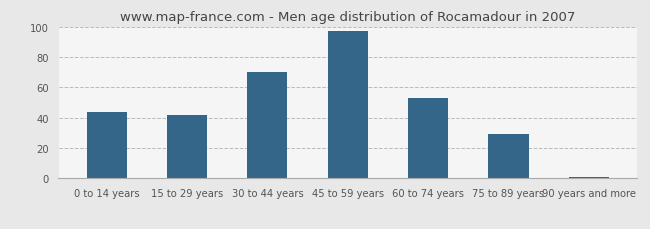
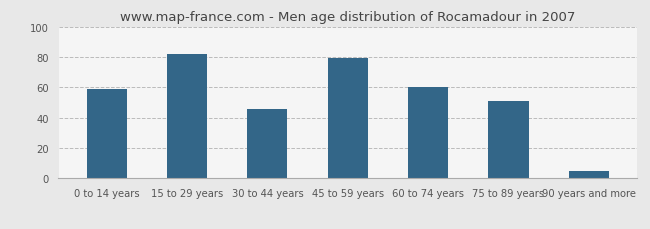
0 to 14 years: 44 -> 59
15 to 29 years: 42 -> 82
30 to 44 years: 70 -> 46
45 to 59 years: 97 -> 79
60 to 74 years: 53 -> 60
75 to 89 years: 29 -> 51
90 years and more: 1 -> 5
